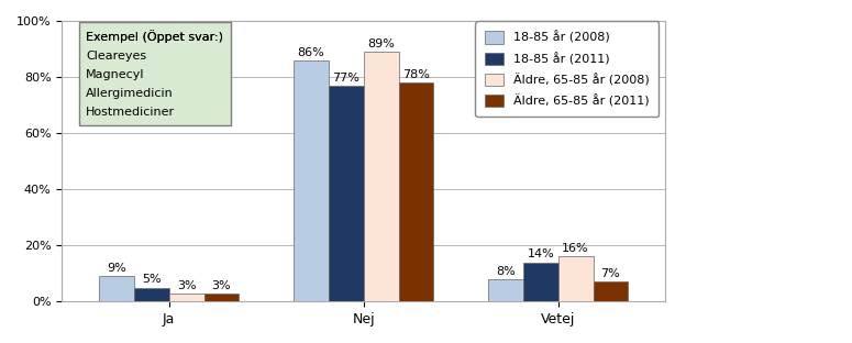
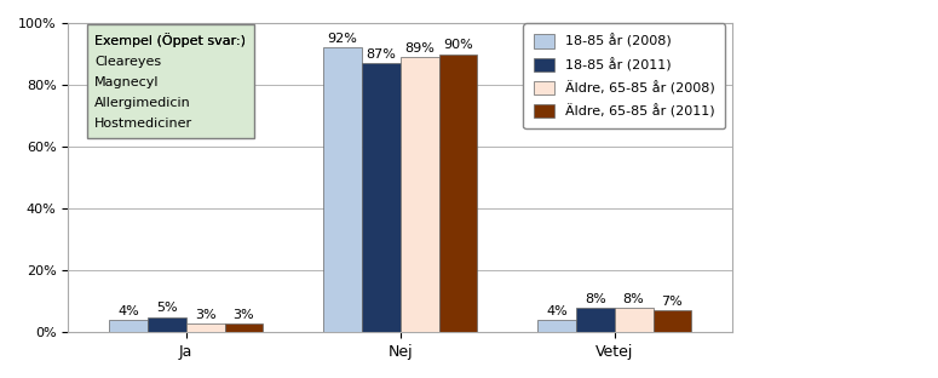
18-85 år (2008)/Ja: 9% -> 4%
18-85 år (2008)/Nej: 86% -> 92%
18-85 år (2011)/Nej: 77% -> 87%
Äldre, 65-85 år (2011)/Nej: 78% -> 90%
18-85 år (2008)/Vetej: 8% -> 4%
18-85 år (2011)/Vetej: 14% -> 8%
Äldre, 65-85 år (2008)/Vetej: 16% -> 8%
